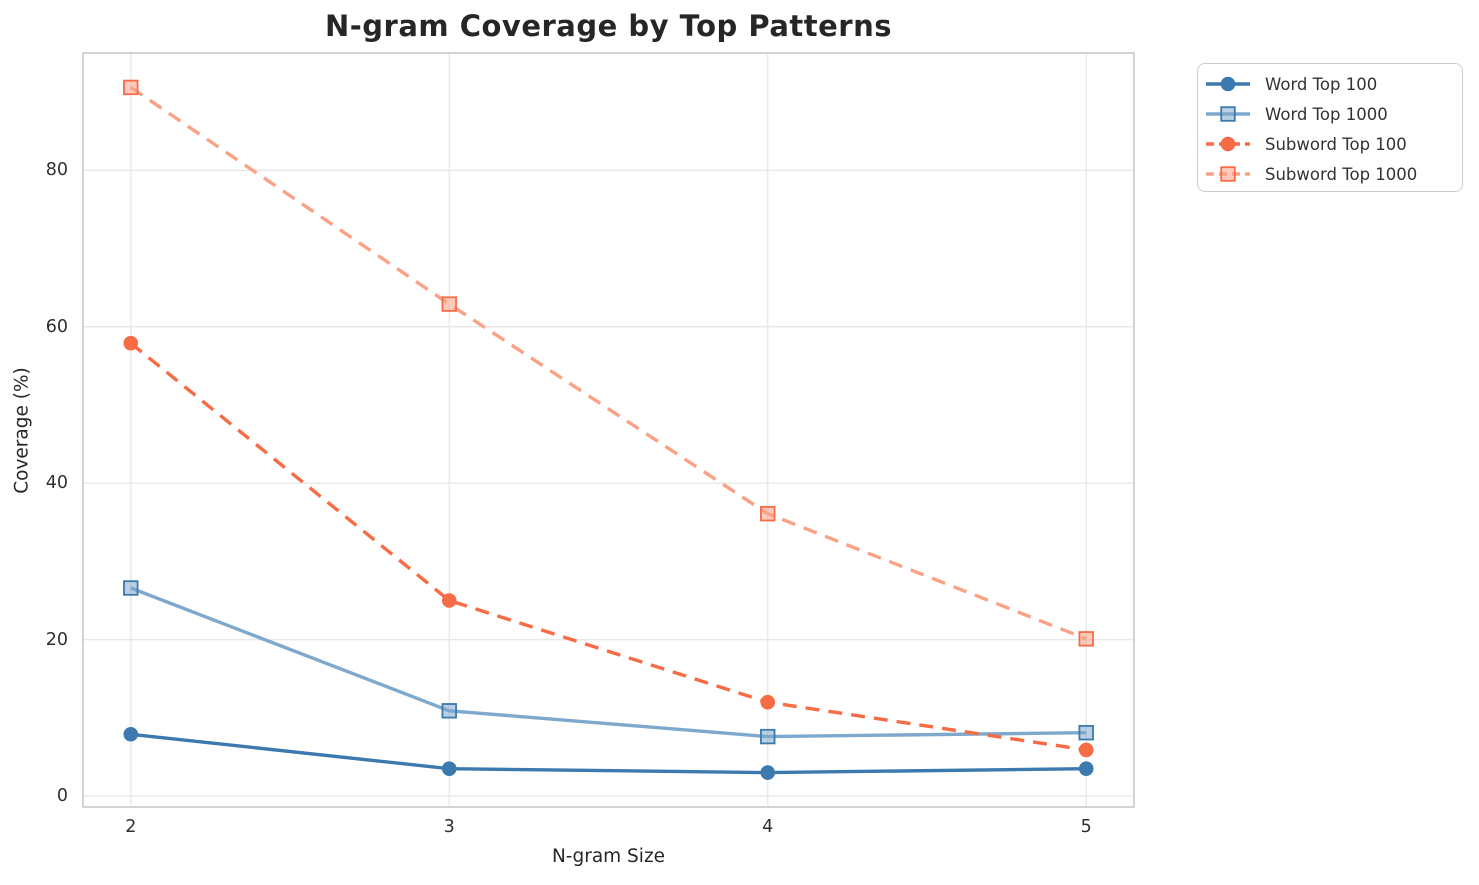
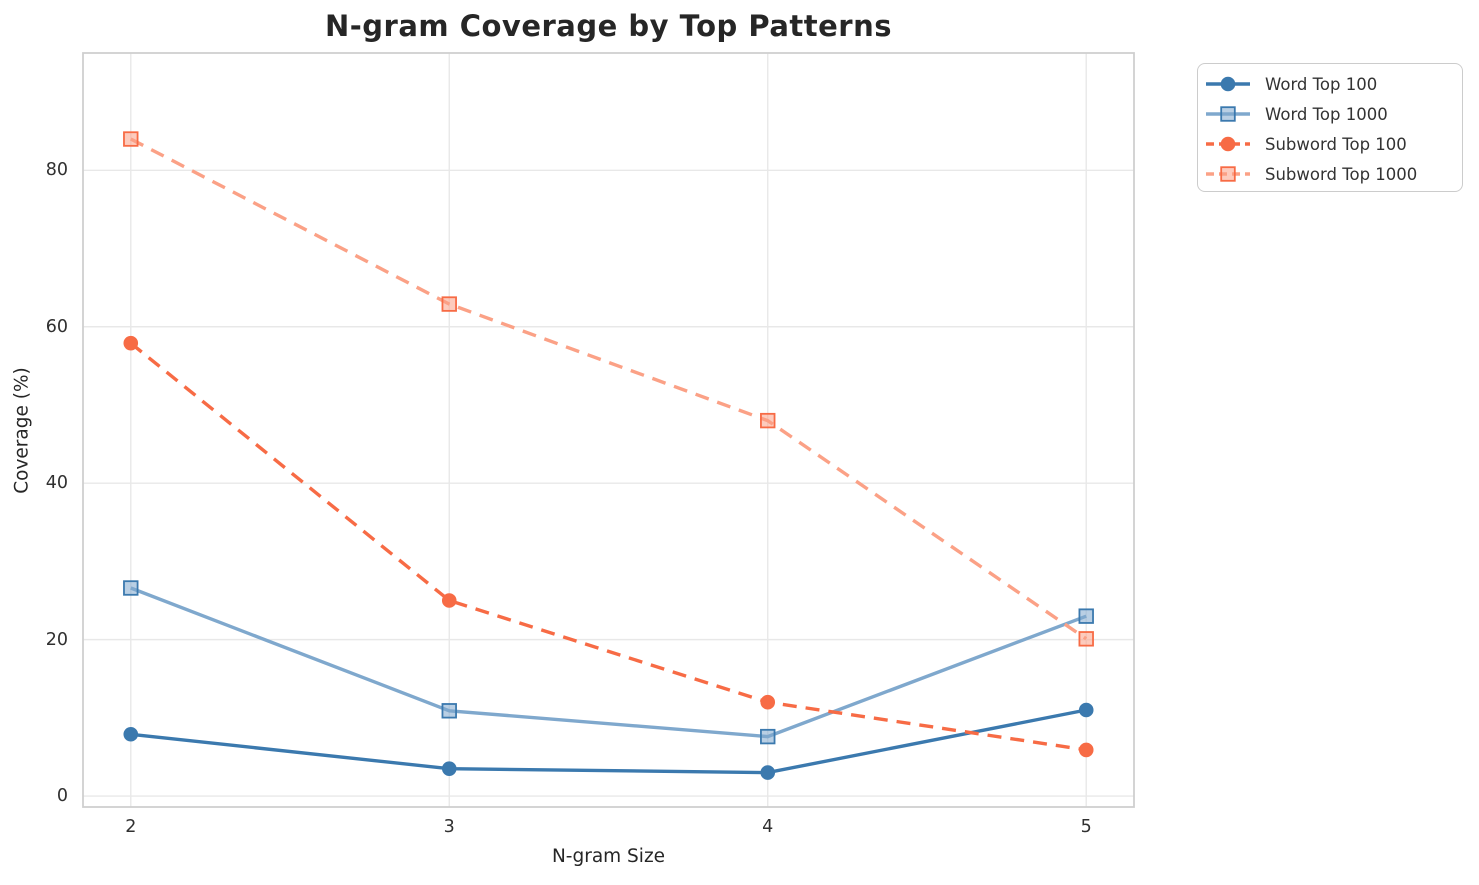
Subword Top 1000/2: 91 -> 84
Subword Top 1000/4: 36 -> 48
Word Top 100/5: 4 -> 11
Word Top 1000/5: 8 -> 23
